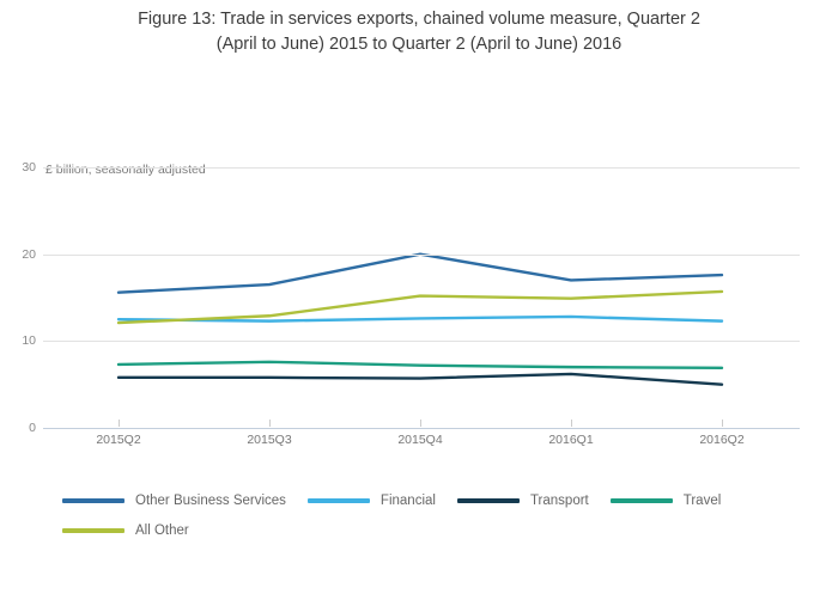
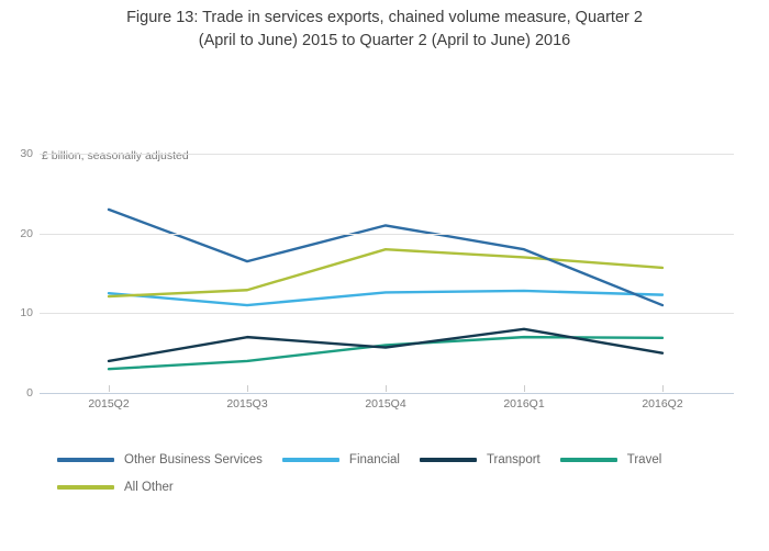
Other Business Services/2015Q2: 16 -> 23
Transport/2015Q2: 6 -> 4
Travel/2015Q2: 7 -> 3
Financial/2015Q3: 12 -> 11
Transport/2015Q3: 6 -> 7
Travel/2015Q3: 8 -> 4
Other Business Services/2015Q4: 20 -> 21
Travel/2015Q4: 7 -> 6
All Other/2015Q4: 15 -> 18
Other Business Services/2016Q1: 17 -> 18
Transport/2016Q1: 6 -> 8
All Other/2016Q1: 15 -> 17
Other Business Services/2016Q2: 18 -> 11
